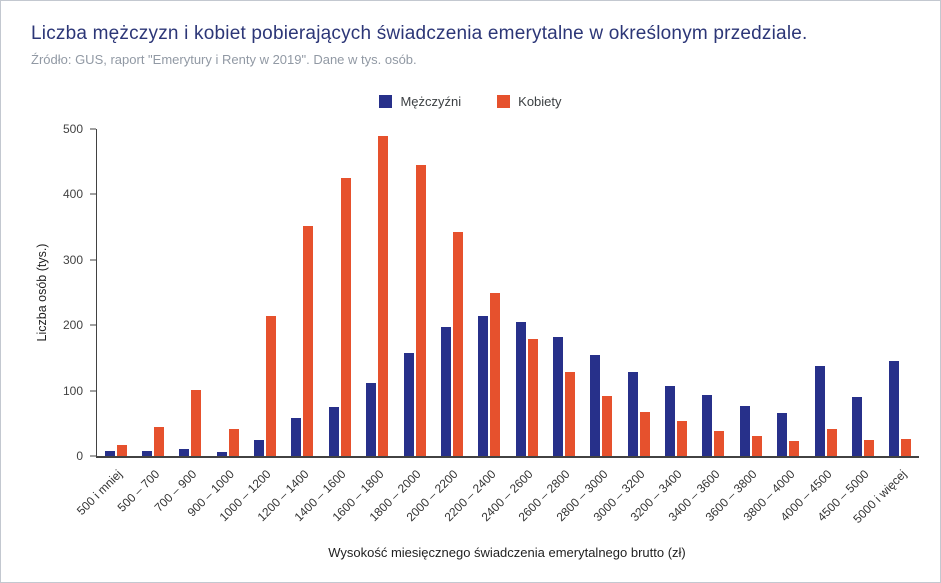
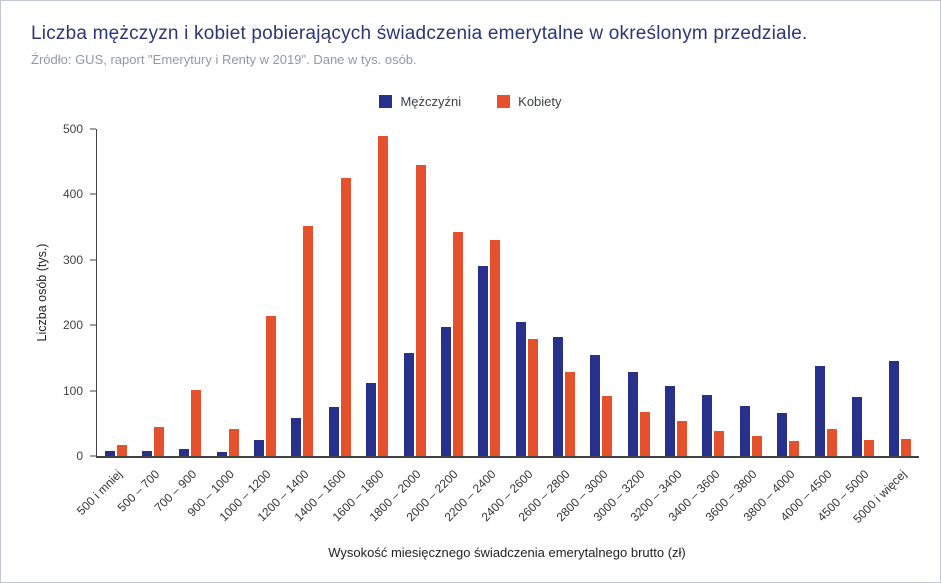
Mężczyźni/2200 – 2400: 210 -> 290
Kobiety/2200 – 2400: 250 -> 330
